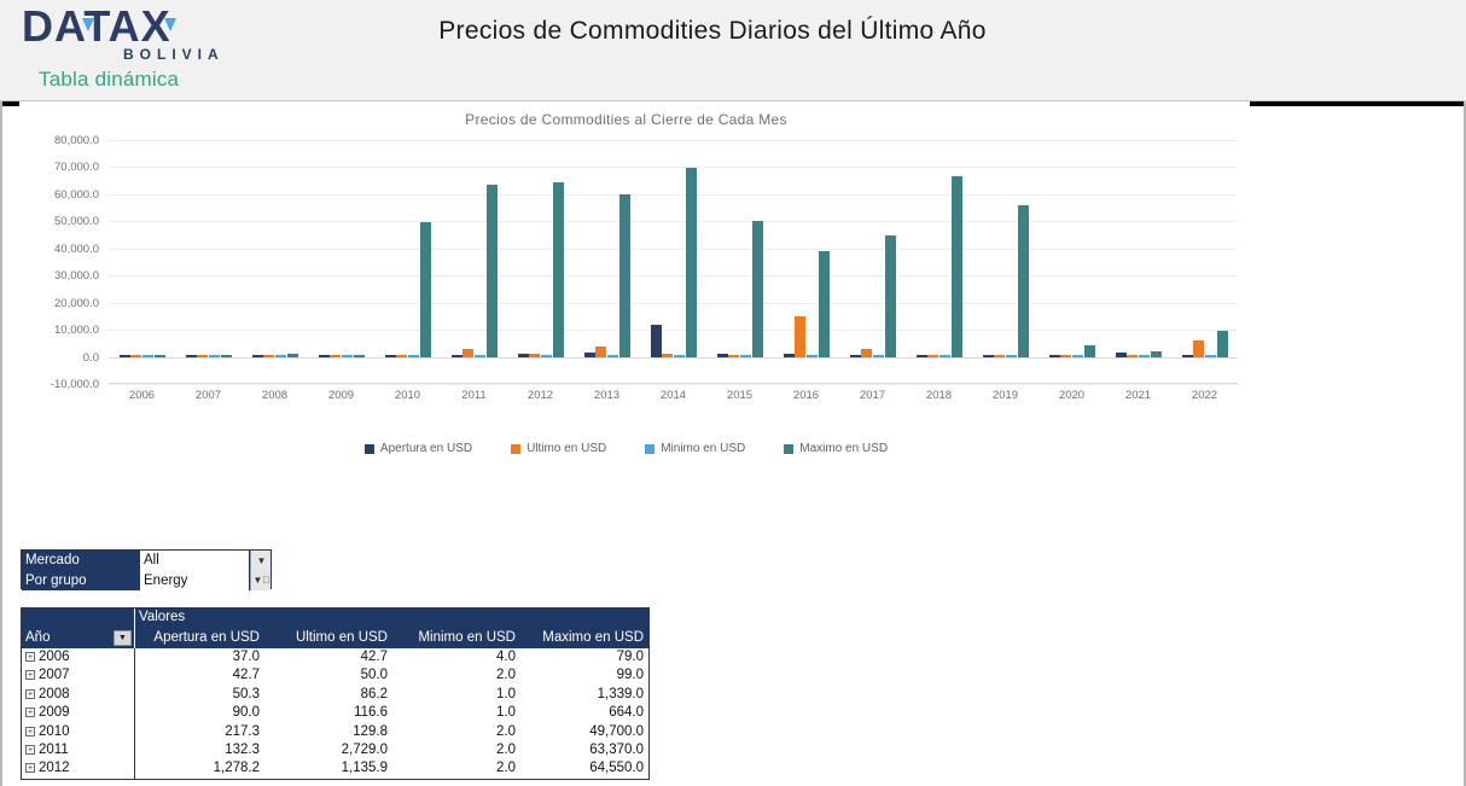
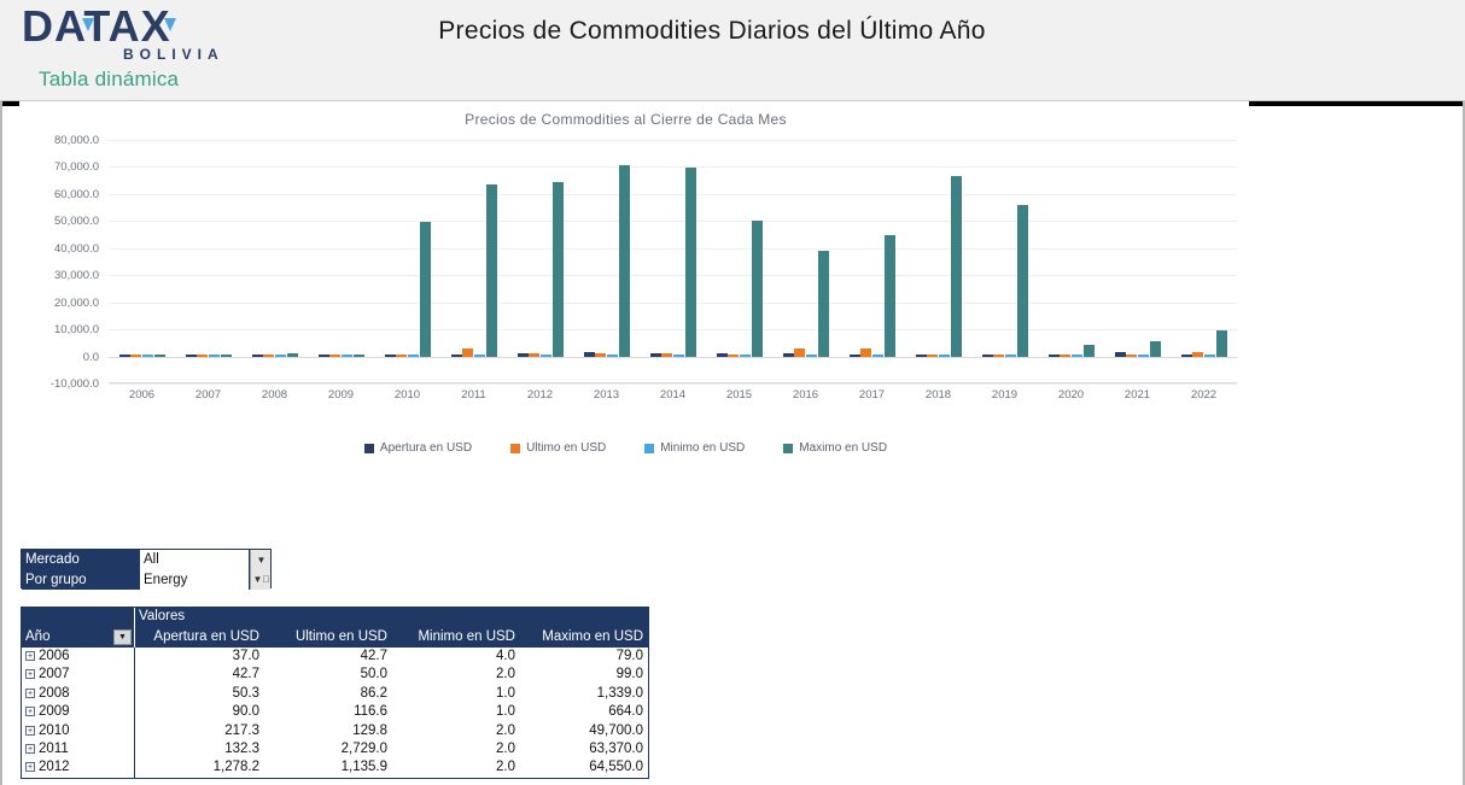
Ultimo en USD/2013: 4000 -> 1000
Maximo en USD/2013: 60000 -> 71000
Apertura en USD/2014: 12000 -> 1000
Ultimo en USD/2016: 15000 -> 3000
Maximo en USD/2021: 2000 -> 6000
Ultimo en USD/2022: 6000 -> 2000
